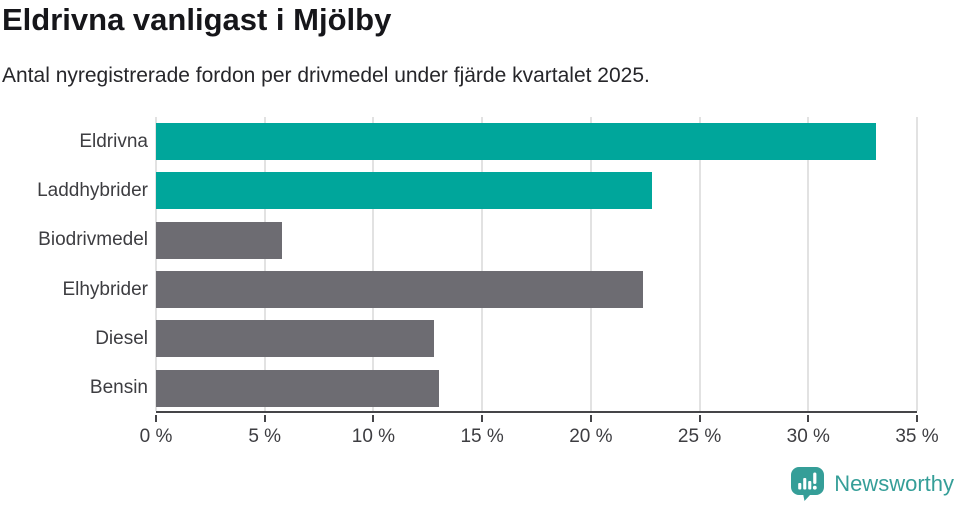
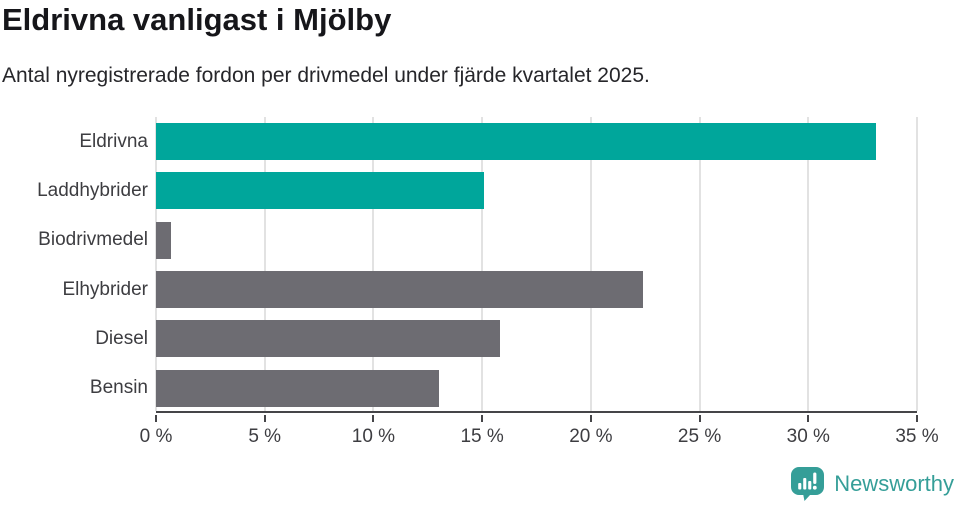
Laddhybrider: 22.8% -> 15.1%
Biodrivmedel: 5.8% -> 0.7%
Diesel: 12.8% -> 15.8%
